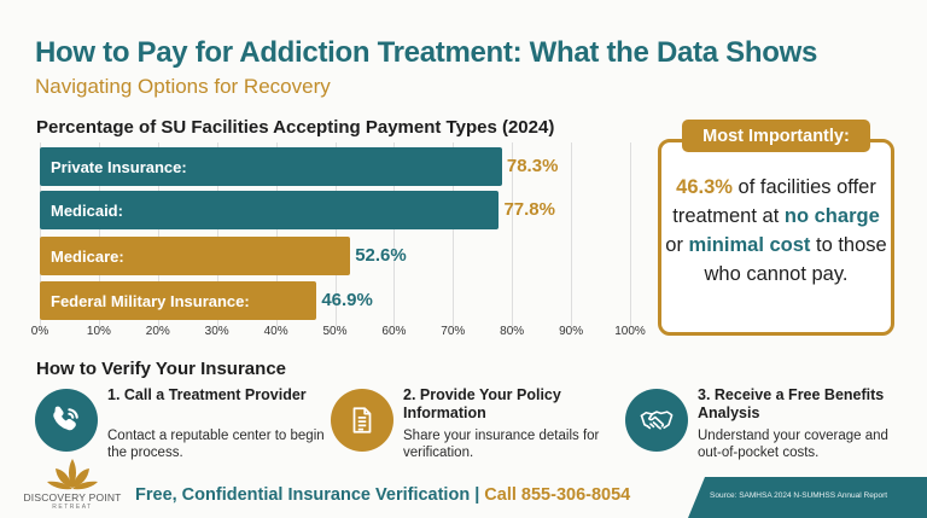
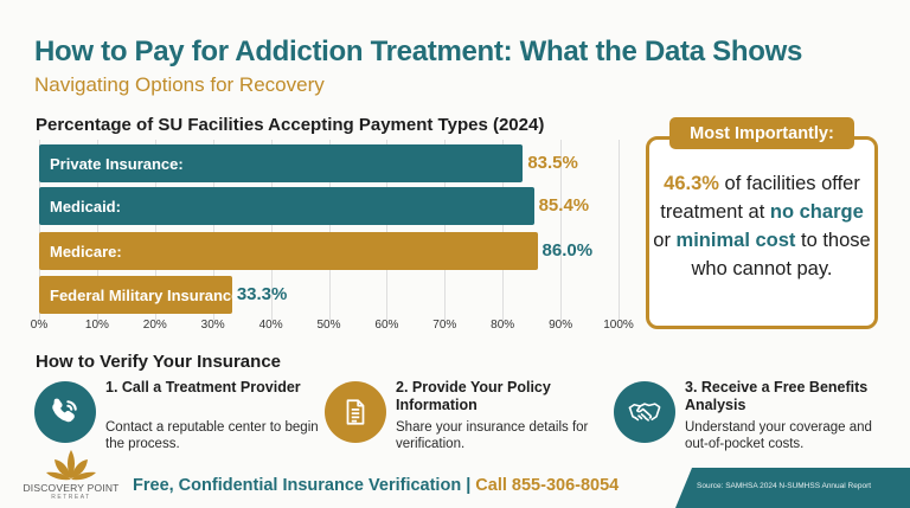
Private Insurance:: 78.3% -> 83.5%
Medicaid:: 77.8% -> 85.4%
Medicare:: 52.6% -> 86.0%
Federal Military Insurance:: 46.9% -> 33.3%
